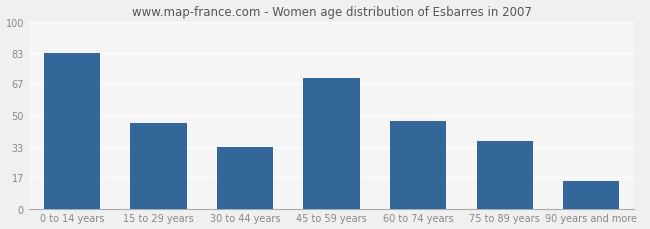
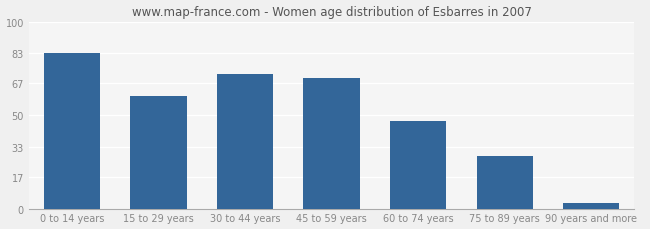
15 to 29 years: 46 -> 60
30 to 44 years: 33 -> 72
75 to 89 years: 36 -> 28
90 years and more: 15 -> 3
